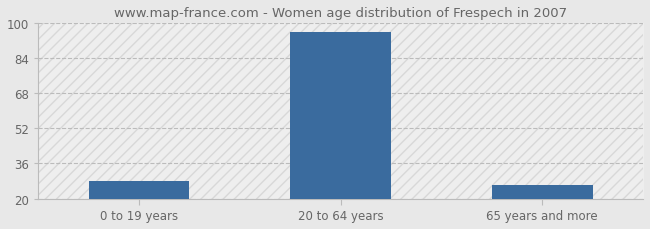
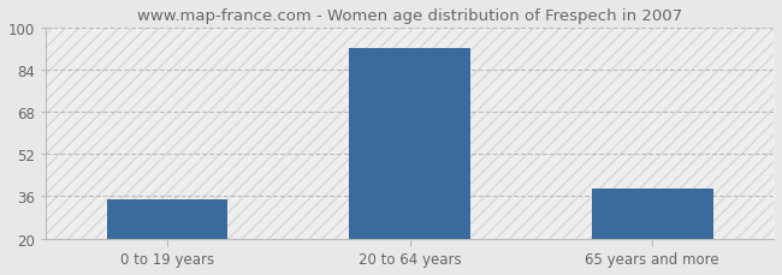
0 to 19 years: 28 -> 35
20 to 64 years: 96 -> 92
65 years and more: 26 -> 39
